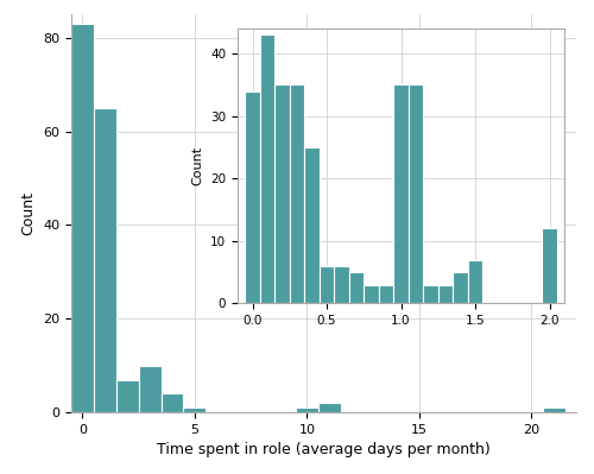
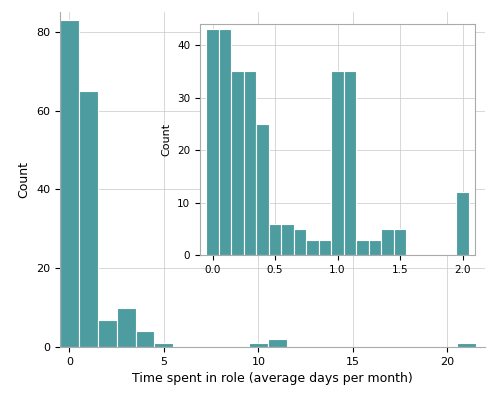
0.0: 34 -> 43
1.5: 7 -> 5
